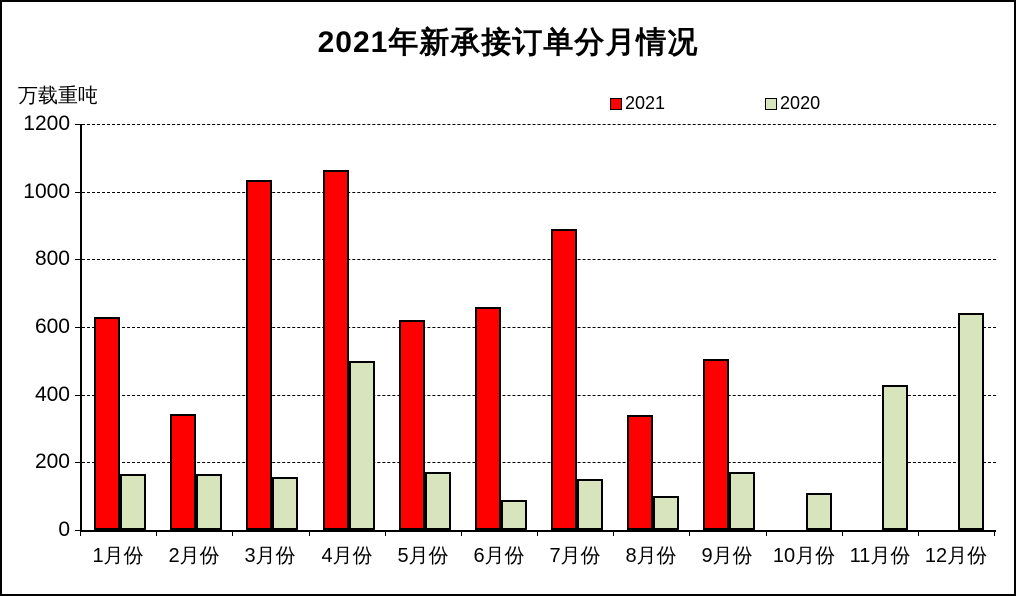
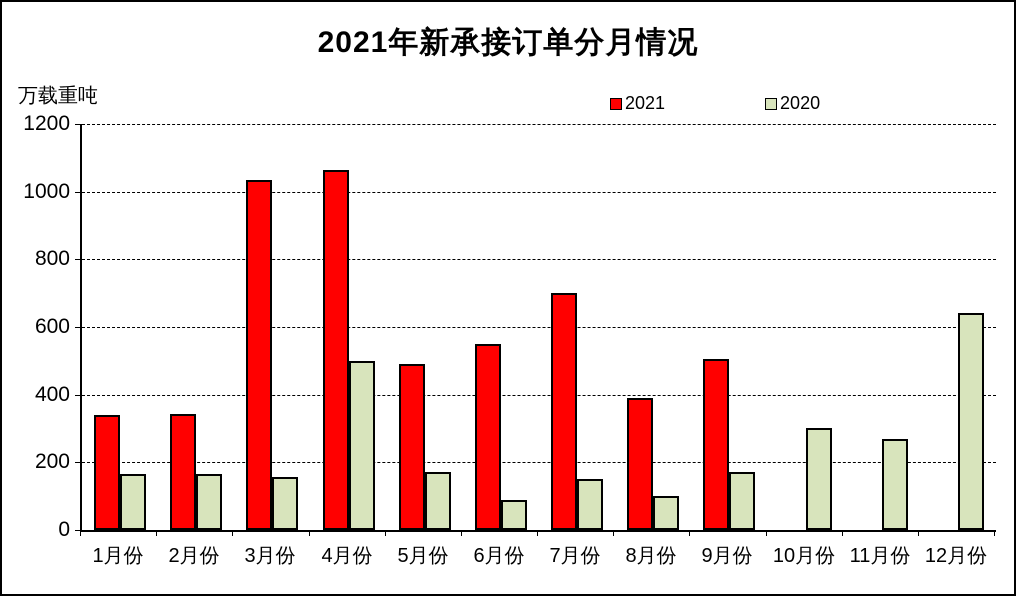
2021/1月份: 630 -> 340
2021/5月份: 620 -> 490
2021/6月份: 660 -> 550
2021/7月份: 890 -> 700
2021/8月份: 340 -> 390
2020/10月份: 110 -> 300
2020/11月份: 430 -> 270
